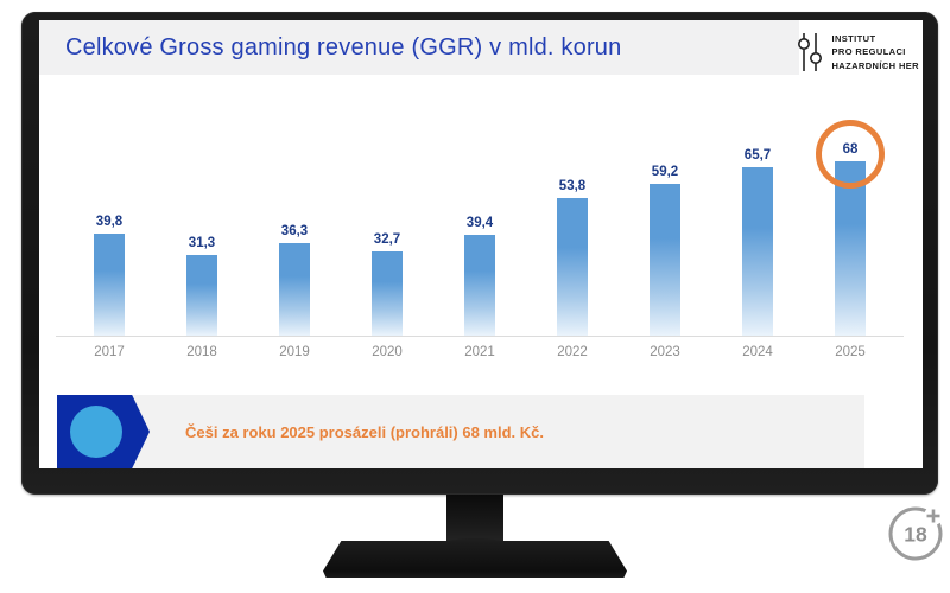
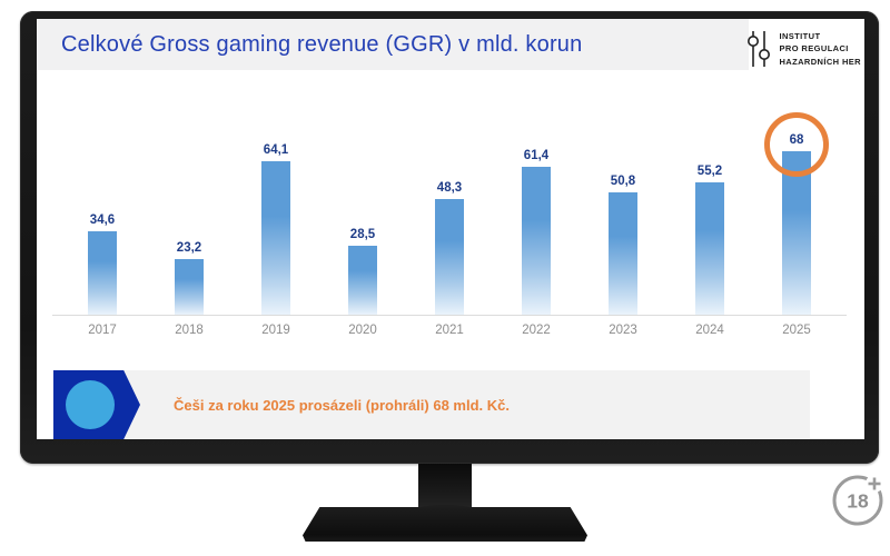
2017: 39,8 -> 34,6
2018: 31,3 -> 23,2
2019: 36,3 -> 64,1
2020: 32,7 -> 28,5
2021: 39,4 -> 48,3
2022: 53,8 -> 61,4
2023: 59,2 -> 50,8
2024: 65,7 -> 55,2
